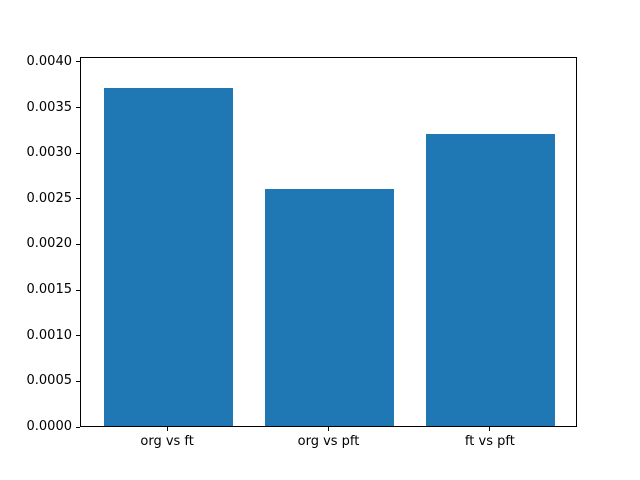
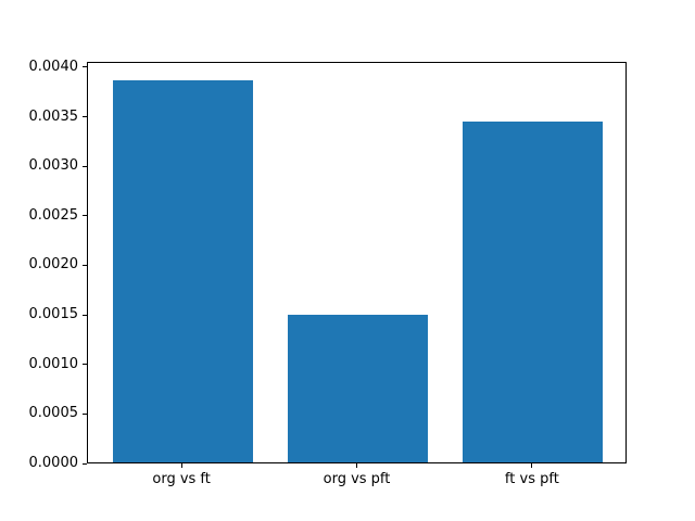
org vs ft: 0.0037 -> 0.0039
org vs pft: 0.0026 -> 0.0015
ft vs pft: 0.0032 -> 0.0034
